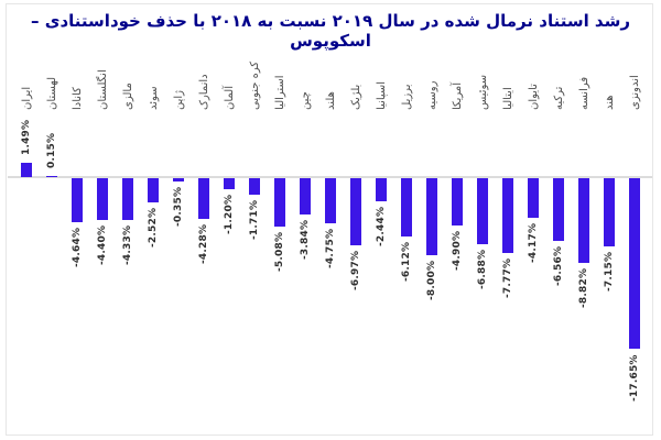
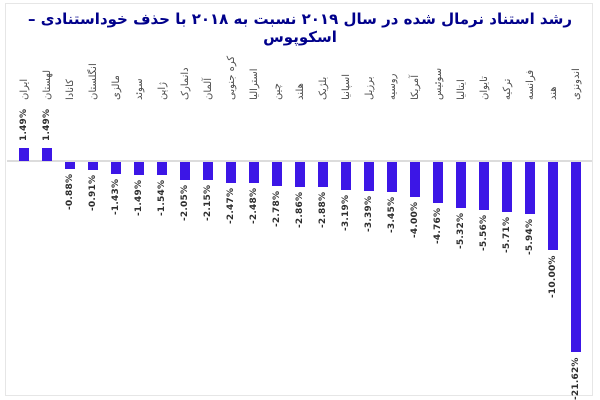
لهستان: 0.15% -> 1.49%
کانادا: -4.64% -> -0.88%
انگلستان: -4.40% -> -0.91%
مالزی: -4.33% -> -1.43%
سوئد: -2.52% -> -1.49%
ژاپن: -0.35% -> -1.54%
دانمارک: -4.28% -> -2.05%
آلمان: -1.20% -> -2.15%
کره جنوبی: -1.71% -> -2.47%
استرالیا: -5.08% -> -2.48%
چین: -3.84% -> -2.78%
هلند: -4.75% -> -2.86%
بلژیک: -6.97% -> -2.88%
اسپانیا: -2.44% -> -3.19%
برزیل: -6.12% -> -3.39%
روسیه: -8.00% -> -3.45%
آمریکا: -4.90% -> -4.00%
سوئیس: -6.88% -> -4.76%
ایتالیا: -7.77% -> -5.32%
تایوان: -4.17% -> -5.56%
ترکیه: -6.56% -> -5.71%
فرانسه: -8.82% -> -5.94%
هند: -7.15% -> -10.00%
اندونزی: -17.65% -> -21.62%
